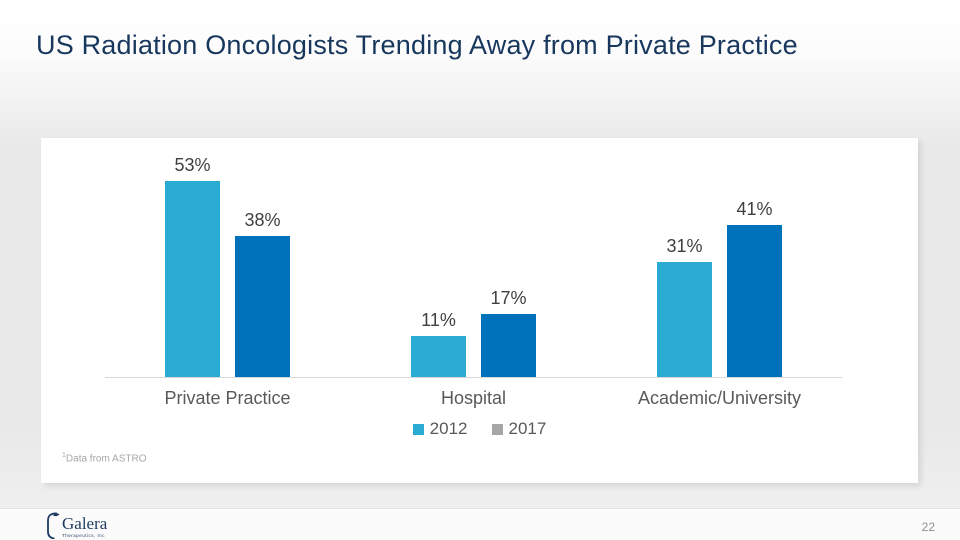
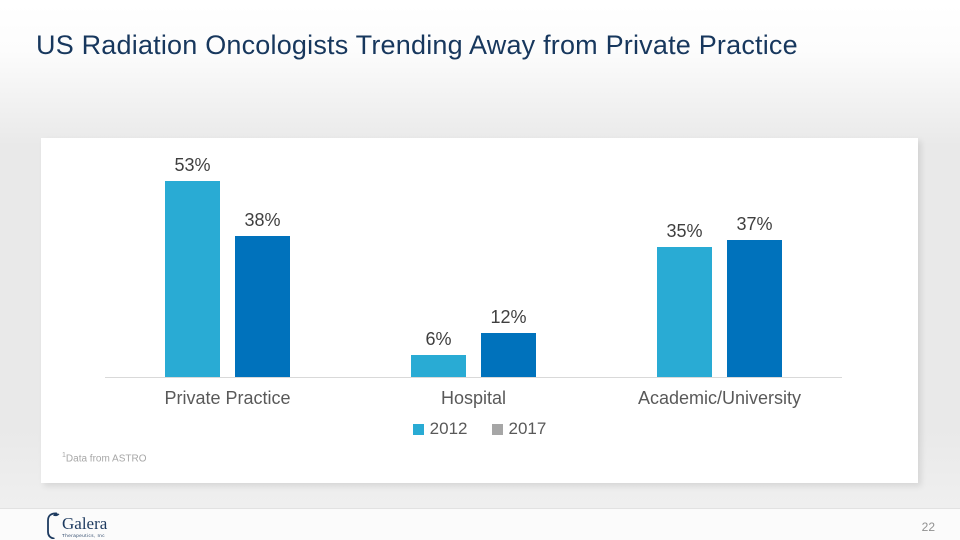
2012/Hospital: 11% -> 6%
2017/Hospital: 17% -> 12%
2012/Academic/University: 31% -> 35%
2017/Academic/University: 41% -> 37%
